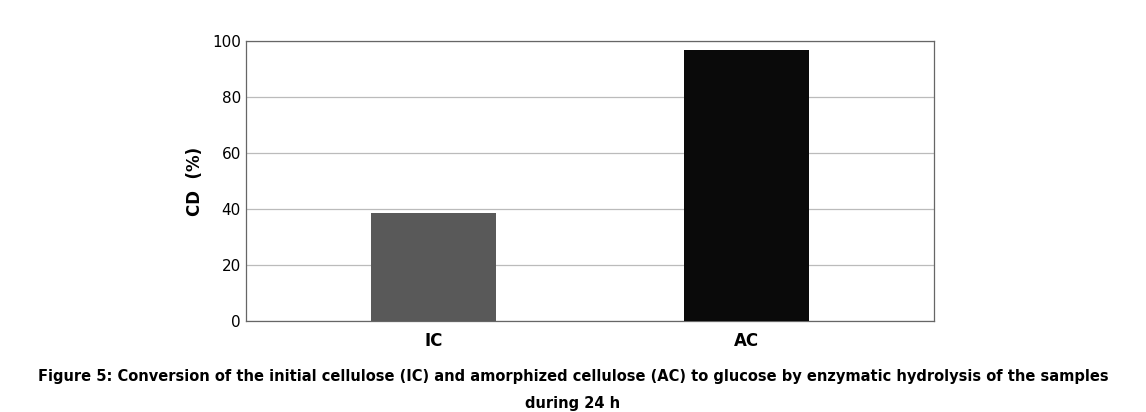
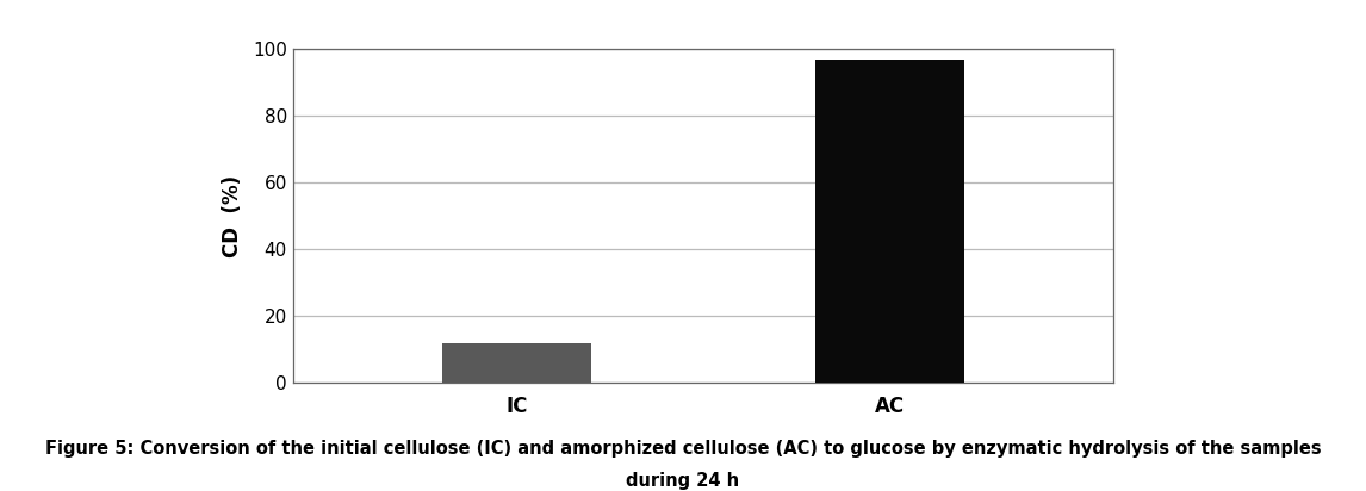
IC: 38.5 -> 12.0
